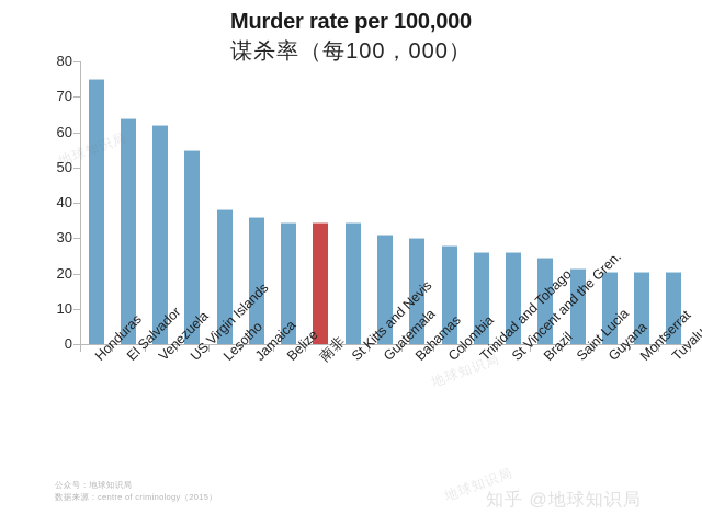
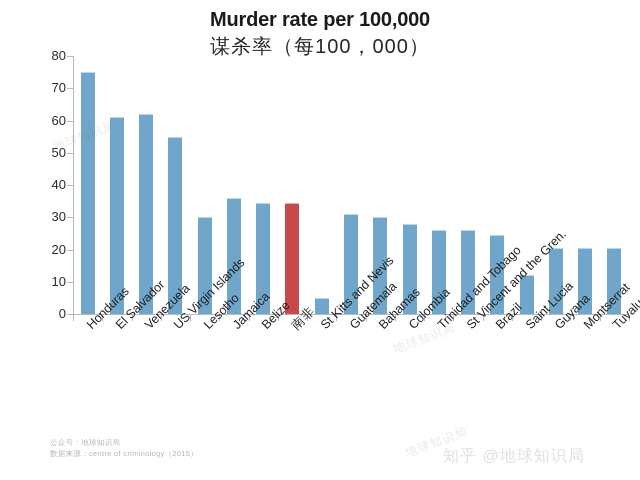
El Salvador: 64 -> 61
Lesotho: 38 -> 30
St Kitts and Nevis: 34 -> 5
Saint Lucia: 22 -> 12
